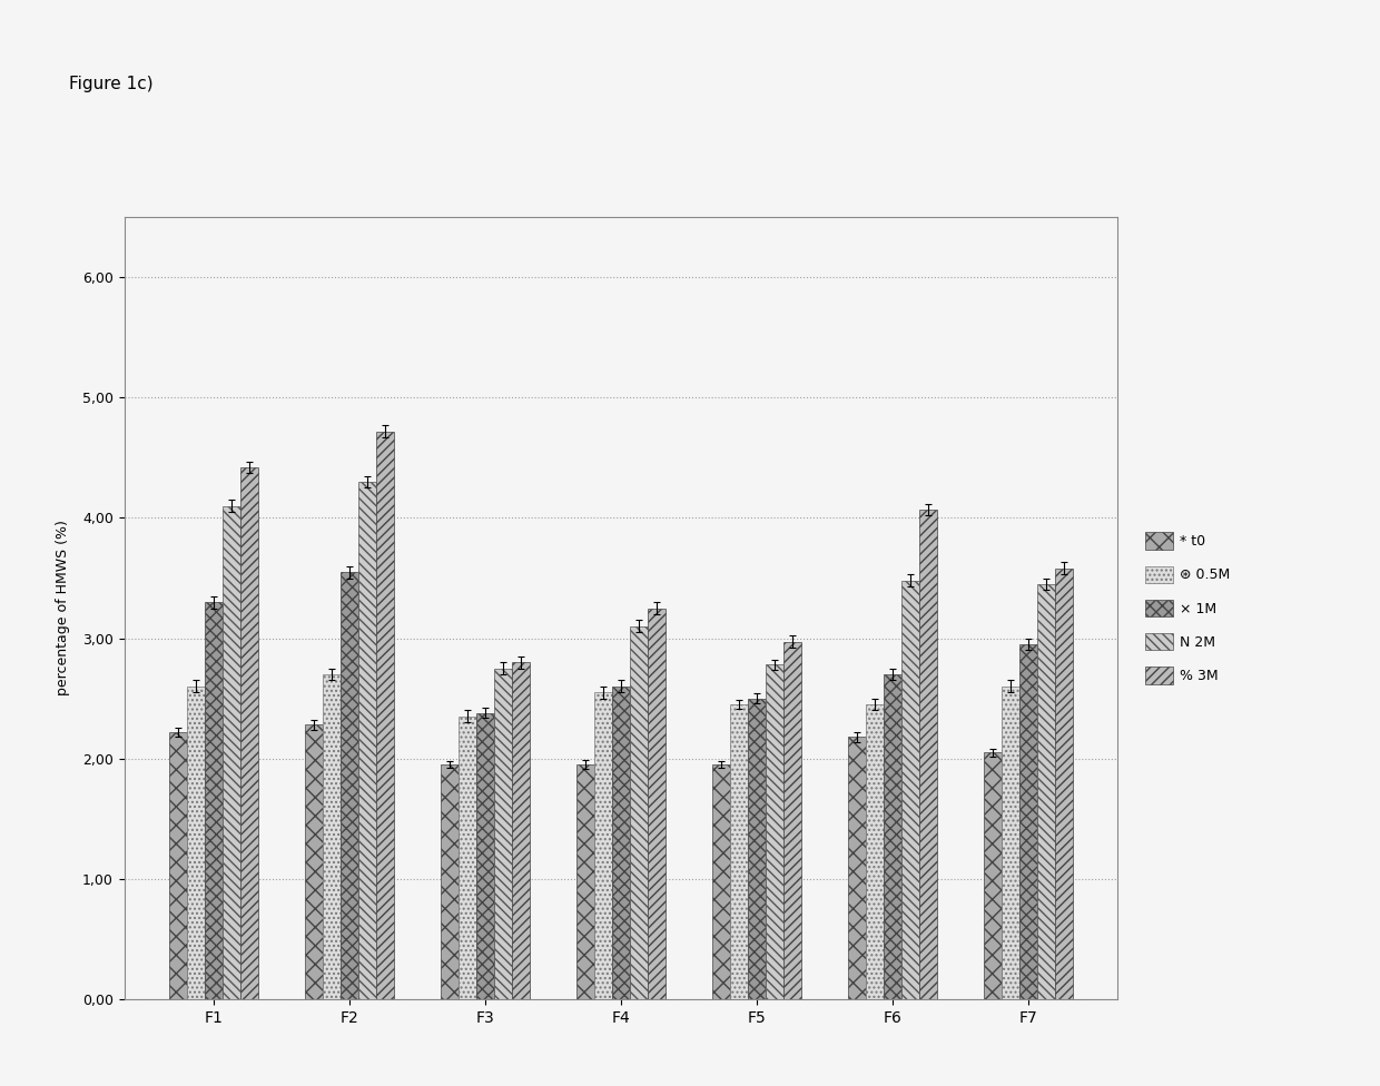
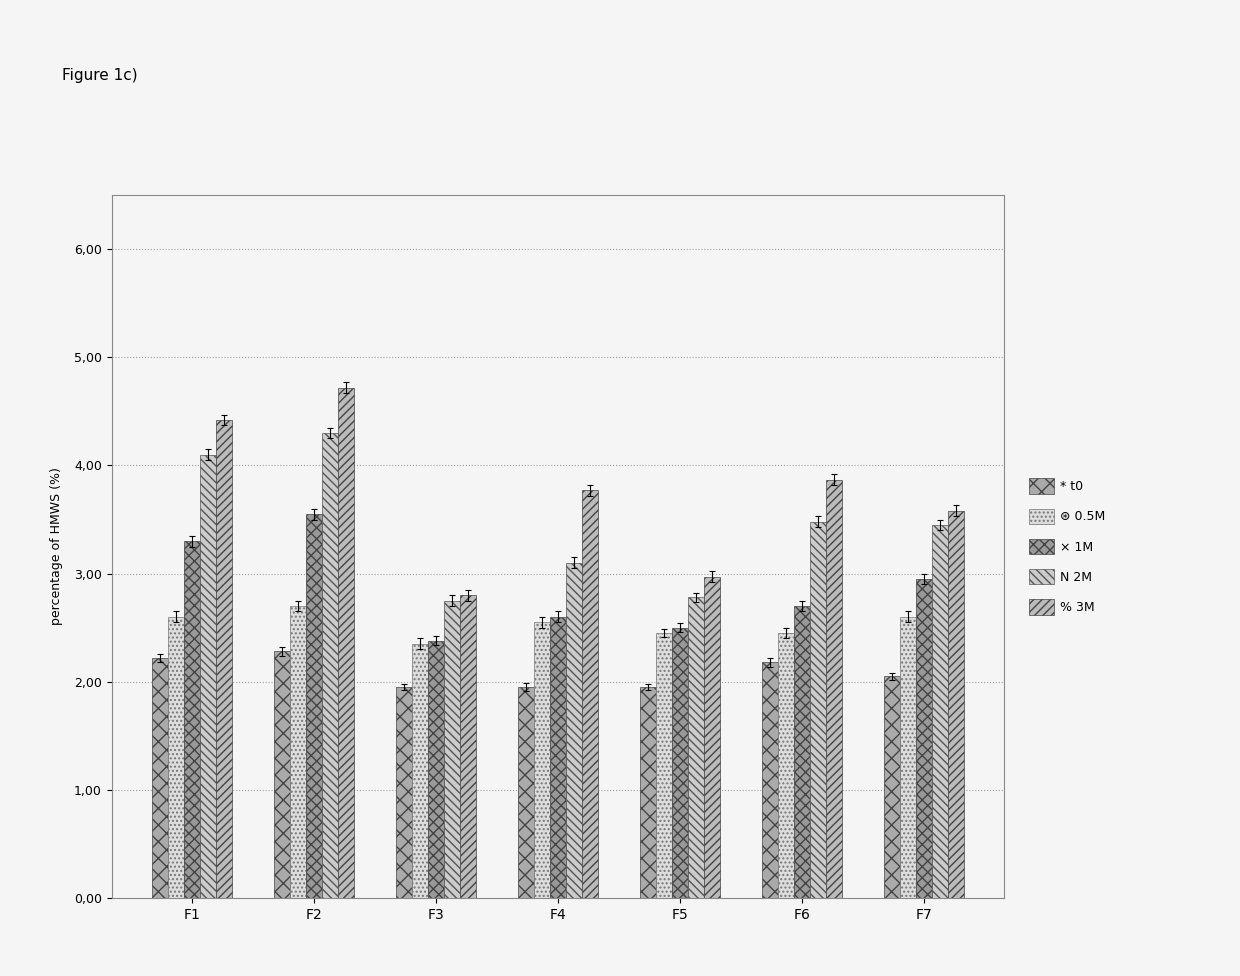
% 3M/F4: 3,25 -> 3,77
% 3M/F6: 4,07 -> 3,87
